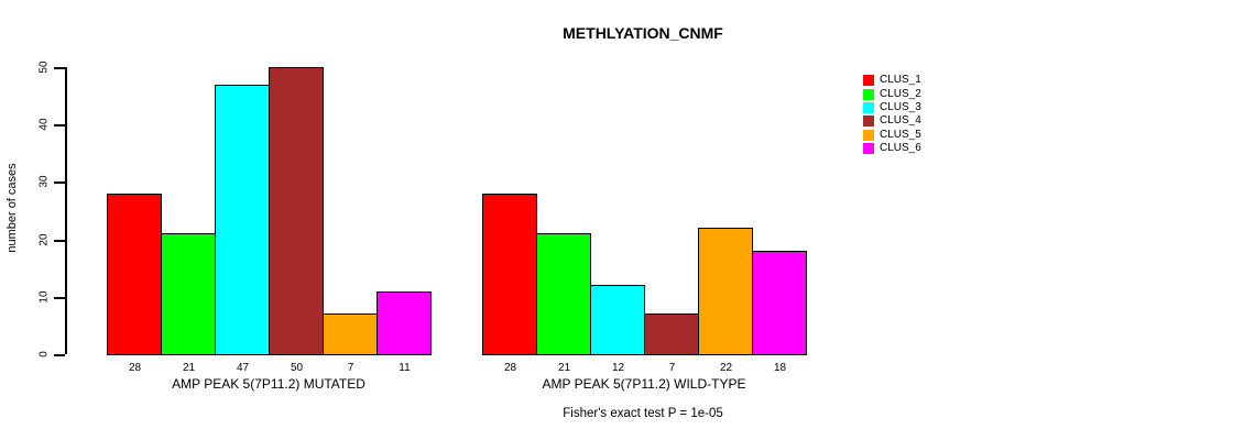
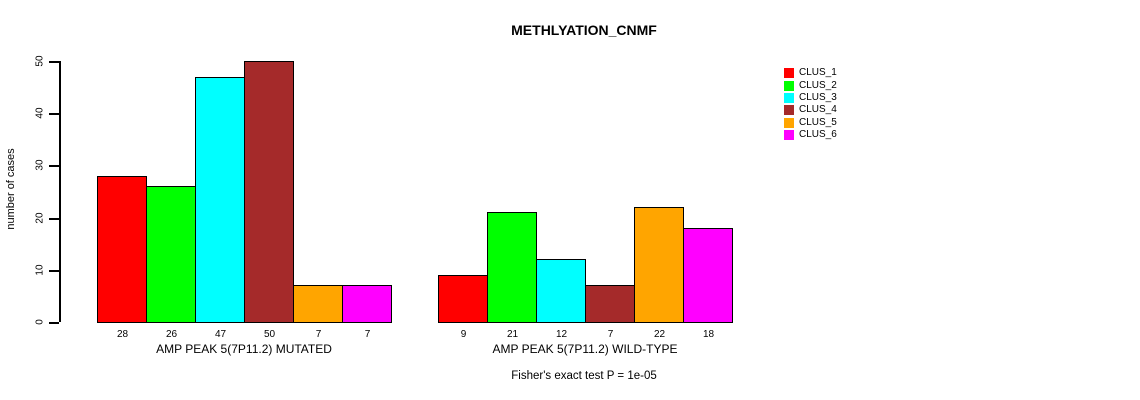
CLUS_2/AMP PEAK 5(7P11.2) MUTATED: 21 -> 26
CLUS_6/AMP PEAK 5(7P11.2) MUTATED: 11 -> 7
CLUS_1/AMP PEAK 5(7P11.2) WILD-TYPE: 28 -> 9
